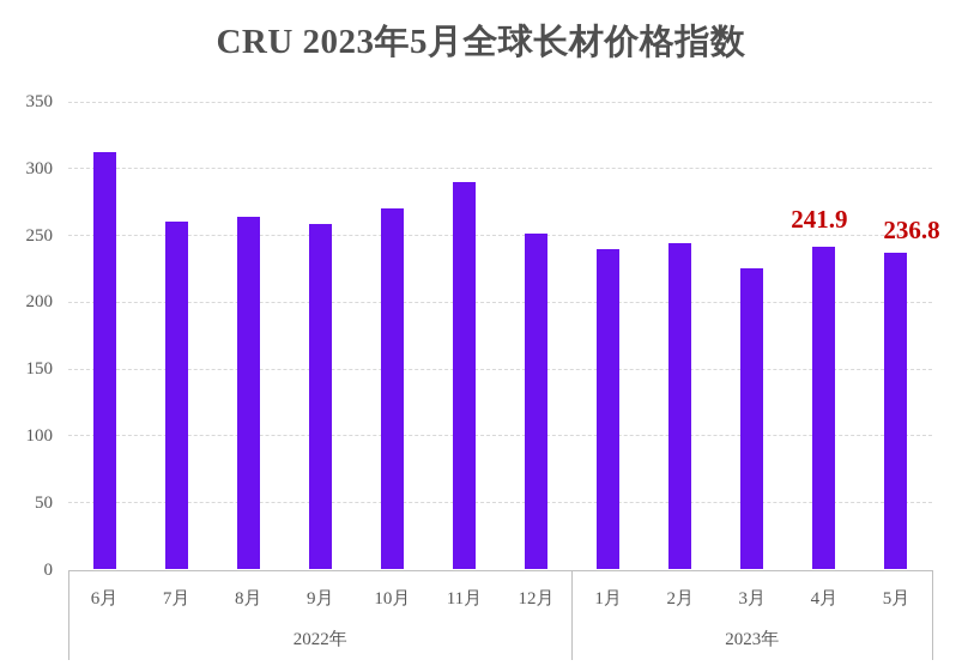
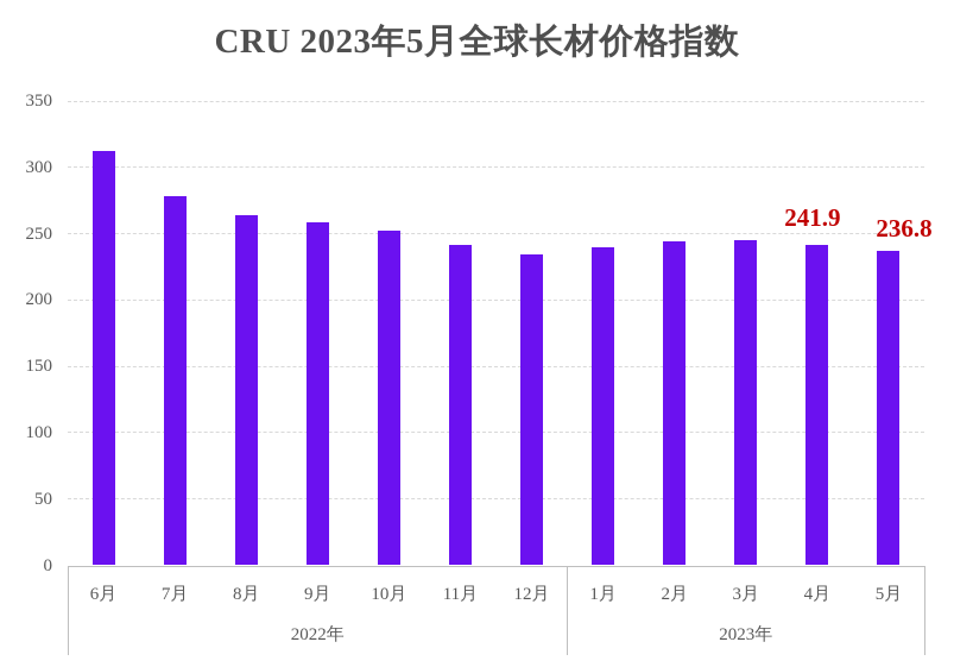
7月: 260 -> 278
10月: 270 -> 253
11月: 290 -> 242
12月: 251 -> 234
3月: 225 -> 245
